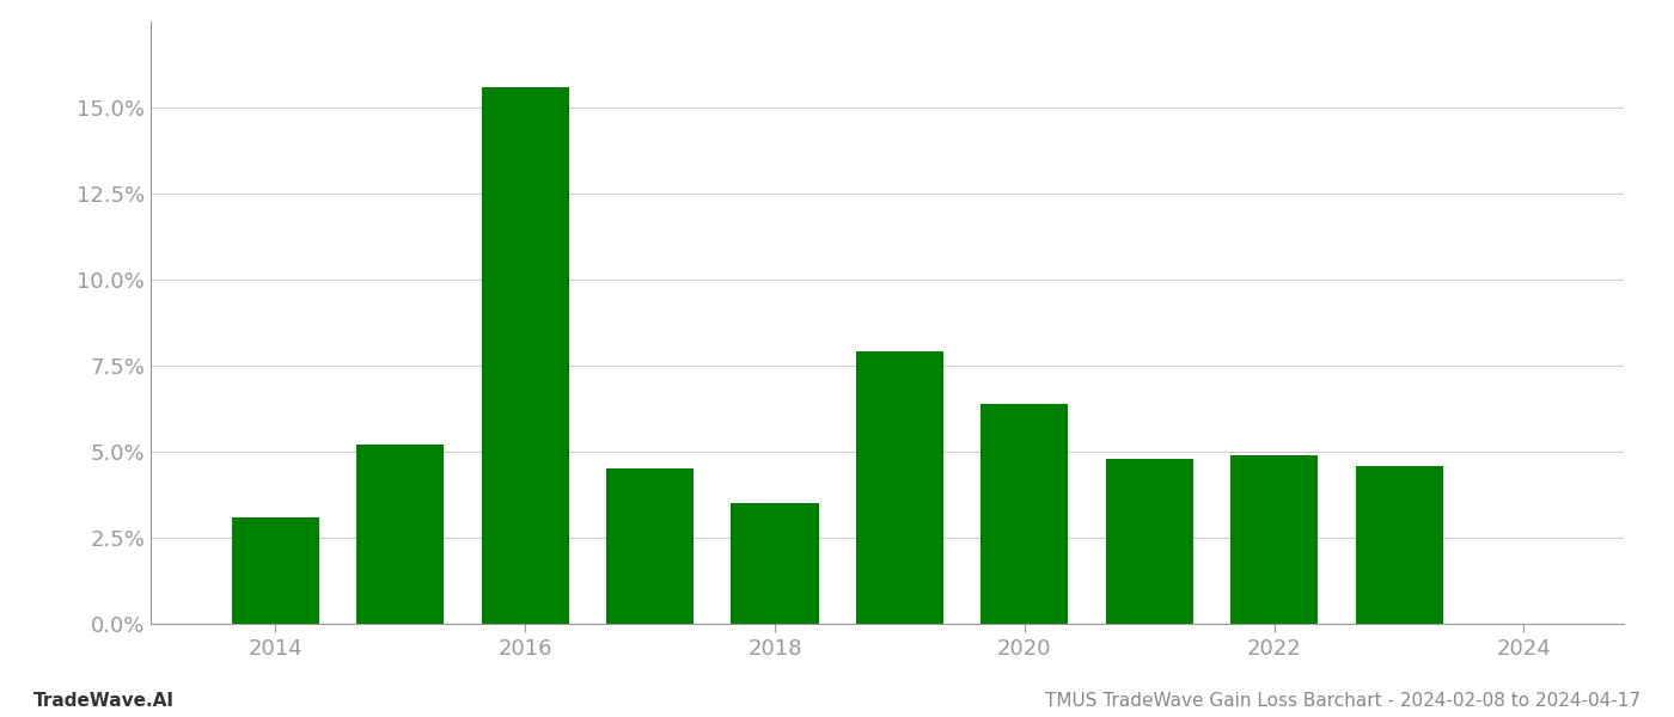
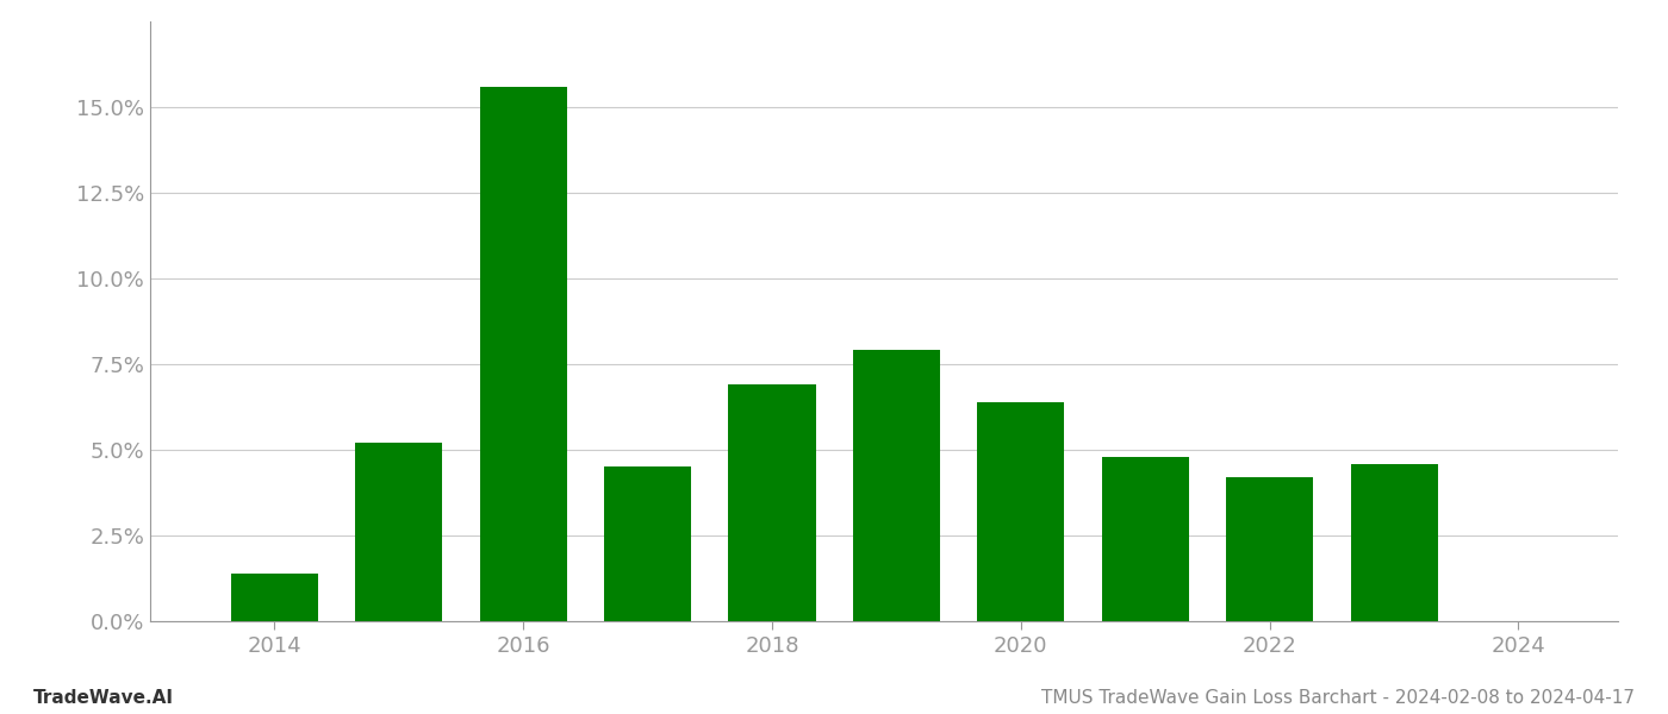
2014: 3.1% -> 1.4%
2018: 3.5% -> 6.9%
2022: 4.9% -> 4.2%
